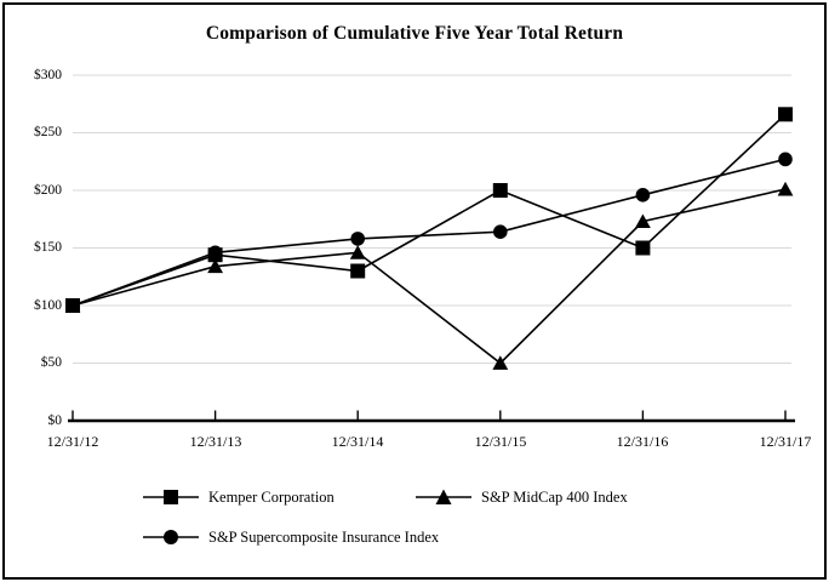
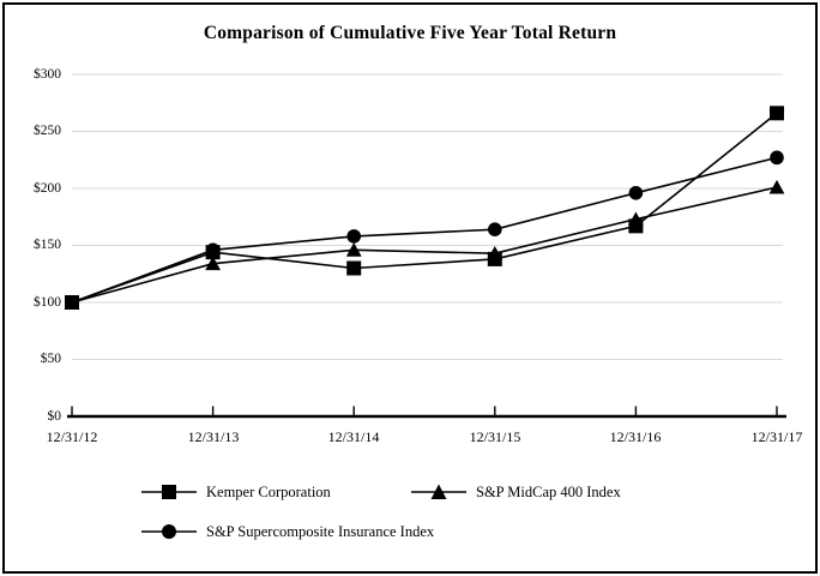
Kemper Corporation/12/31/15: $200 -> $140
S&P MidCap 400 Index/12/31/15: $50 -> $140
Kemper Corporation/12/31/16: $150 -> $170
